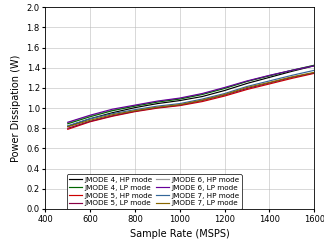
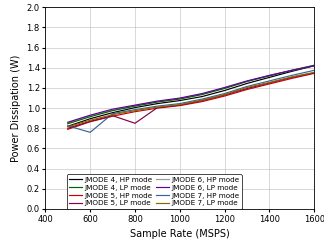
JMODE 7, HP mode/600: 0.90 -> 0.76
JMODE 5, LP mode/800: 0.97 -> 0.85
